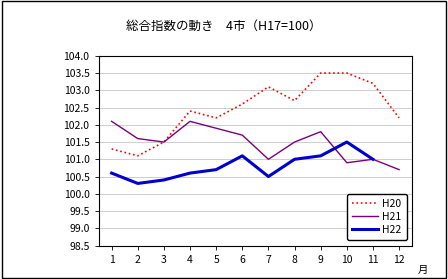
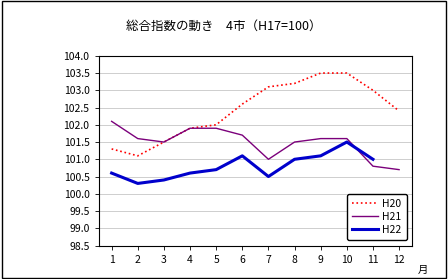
H20/4: 102.4 -> 101.9
H21/4: 102.1 -> 101.9
H20/5: 102.2 -> 102.0
H20/8: 102.7 -> 103.2
H21/9: 101.8 -> 101.6
H21/10: 100.9 -> 101.6
H20/11: 103.2 -> 103.0
H21/11: 101.0 -> 100.8
H20/12: 102.2 -> 102.4
